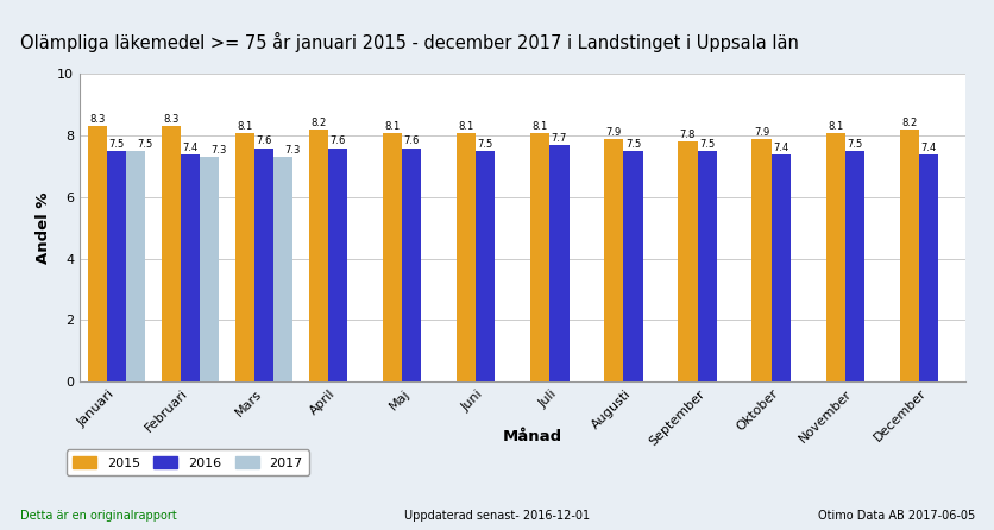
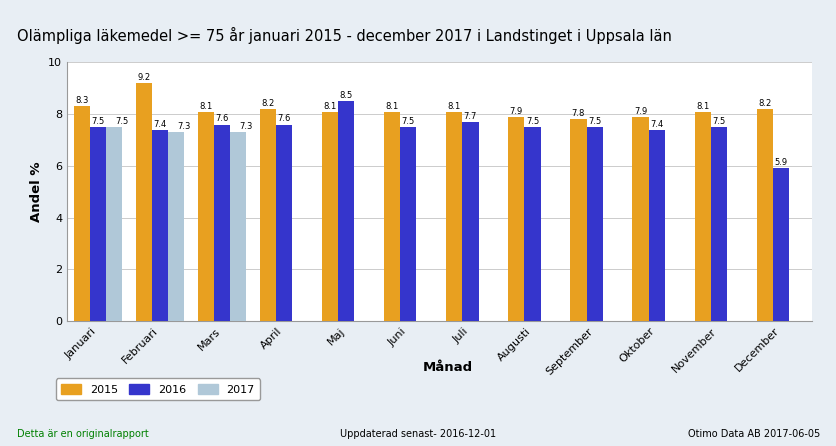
2015/Februari: 8.3 -> 9.2
2016/Maj: 7.6 -> 8.5
2016/December: 7.4 -> 5.9
